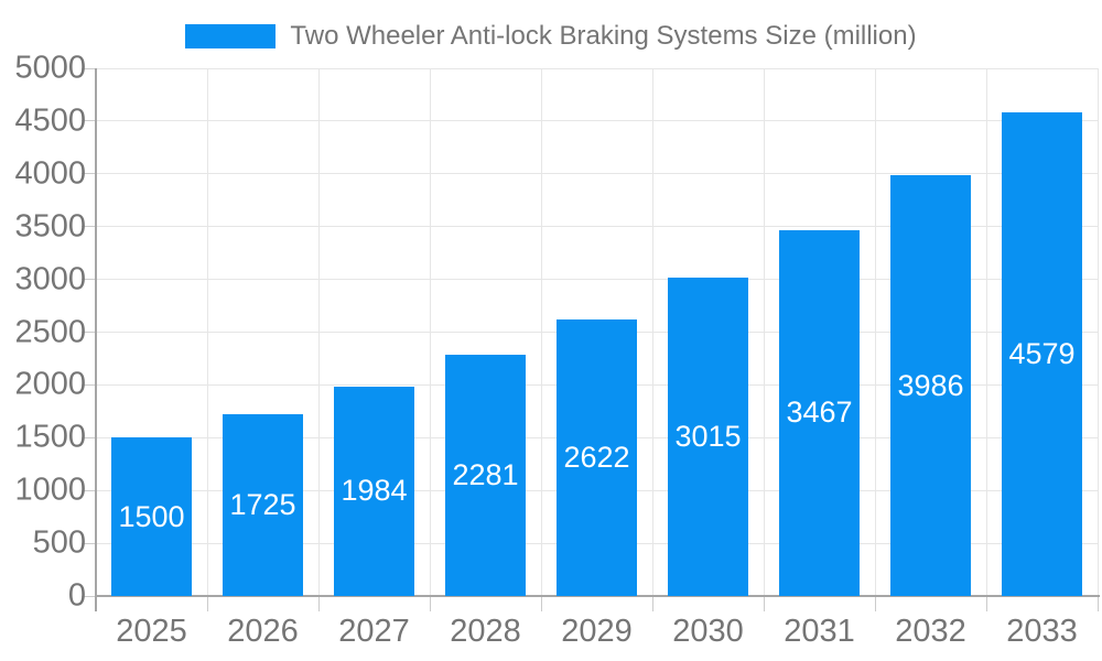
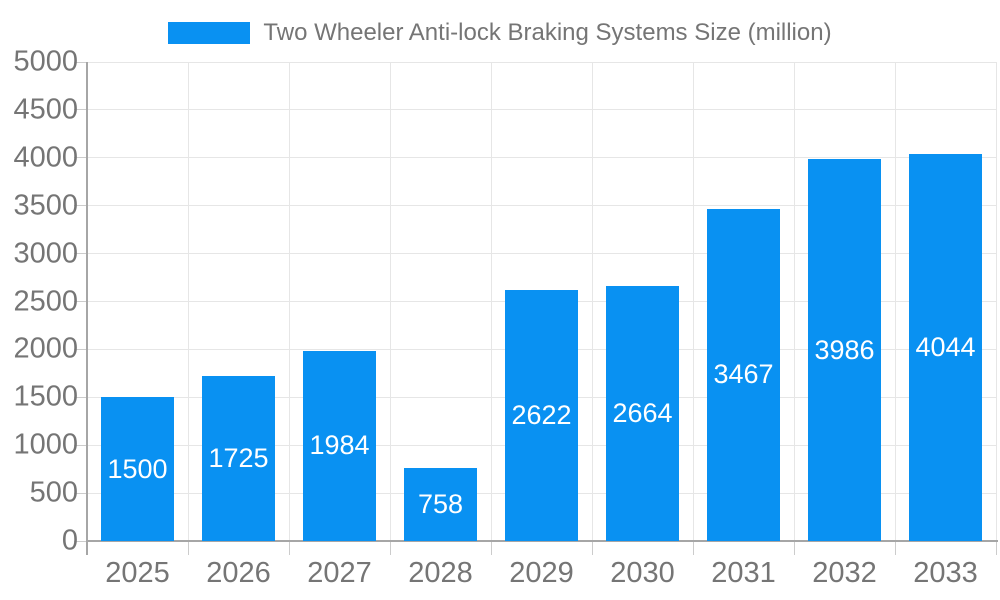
2028: 2281 -> 758
2030: 3015 -> 2664
2033: 4579 -> 4044
